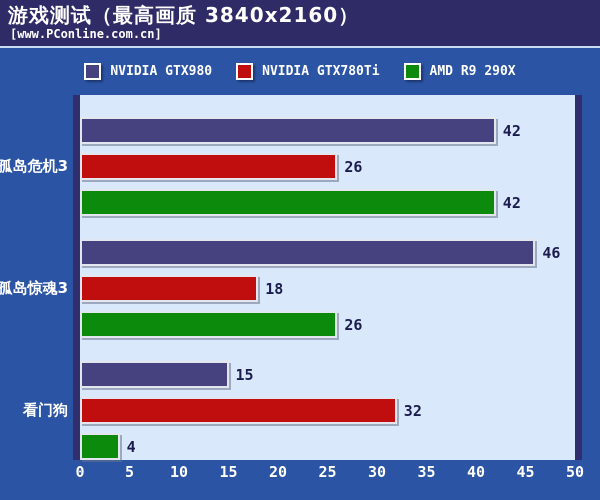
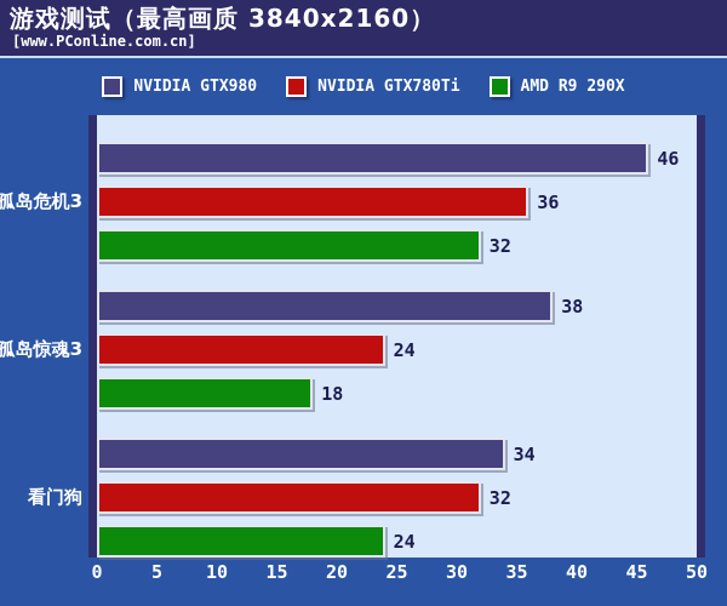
NVIDIA GTX980/孤岛危机3: 42 -> 46
NVIDIA GTX780Ti/孤岛危机3: 26 -> 36
AMD R9 290X/孤岛危机3: 42 -> 32
NVIDIA GTX980/孤岛惊魂3: 46 -> 38
NVIDIA GTX780Ti/孤岛惊魂3: 18 -> 24
AMD R9 290X/孤岛惊魂3: 26 -> 18
NVIDIA GTX980/看门狗: 15 -> 34
AMD R9 290X/看门狗: 4 -> 24
